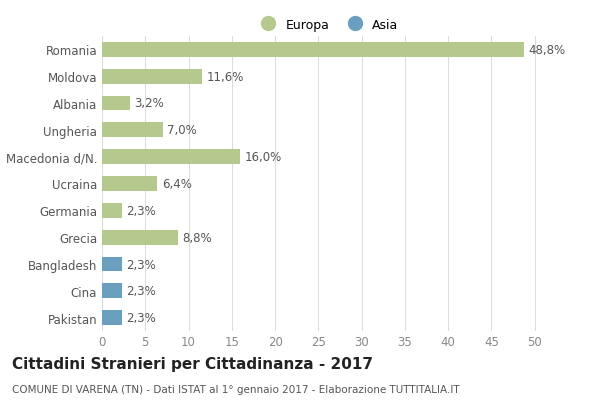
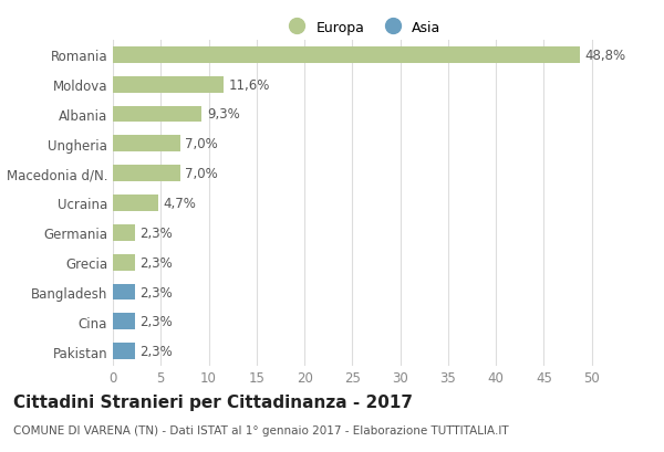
Albania: 3,2% -> 9,3%
Macedonia d/N.: 16,0% -> 7,0%
Ucraina: 6,4% -> 4,7%
Grecia: 8,8% -> 2,3%
